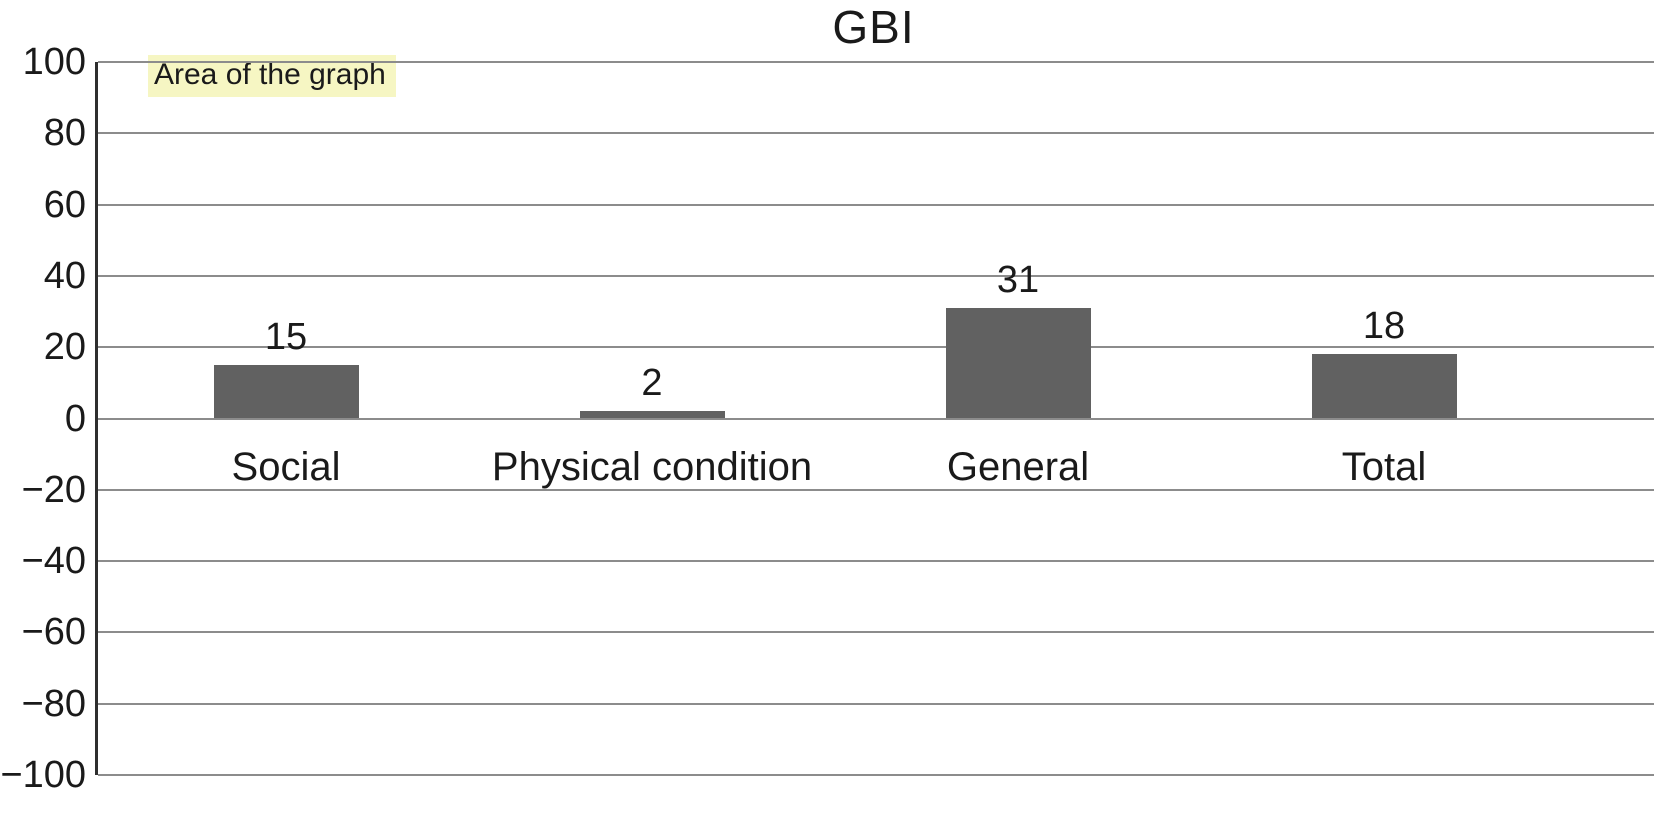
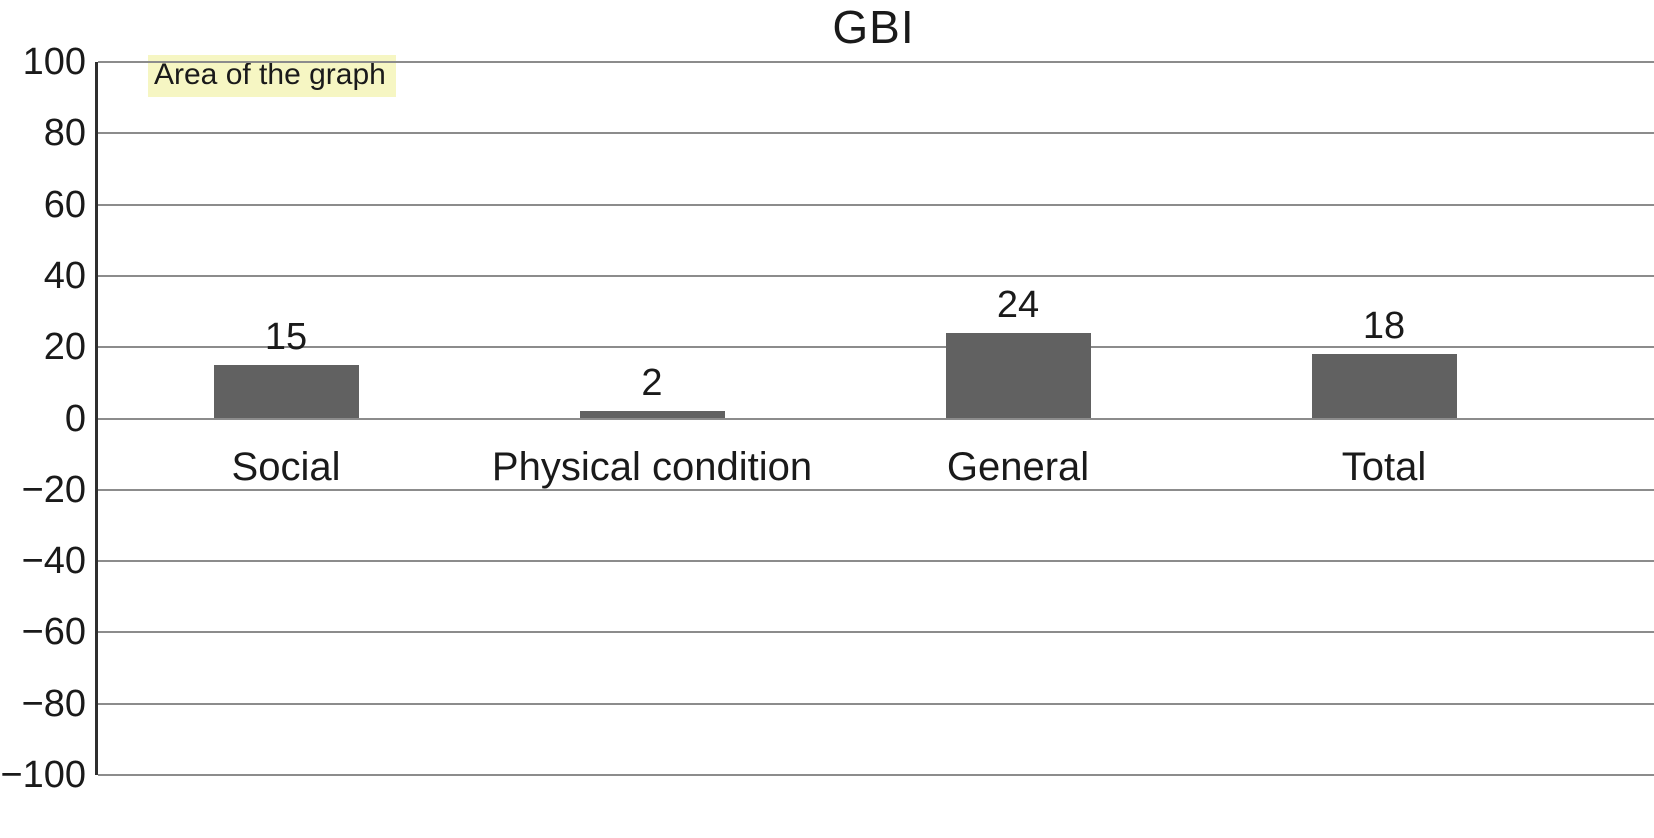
General: 31 -> 24
